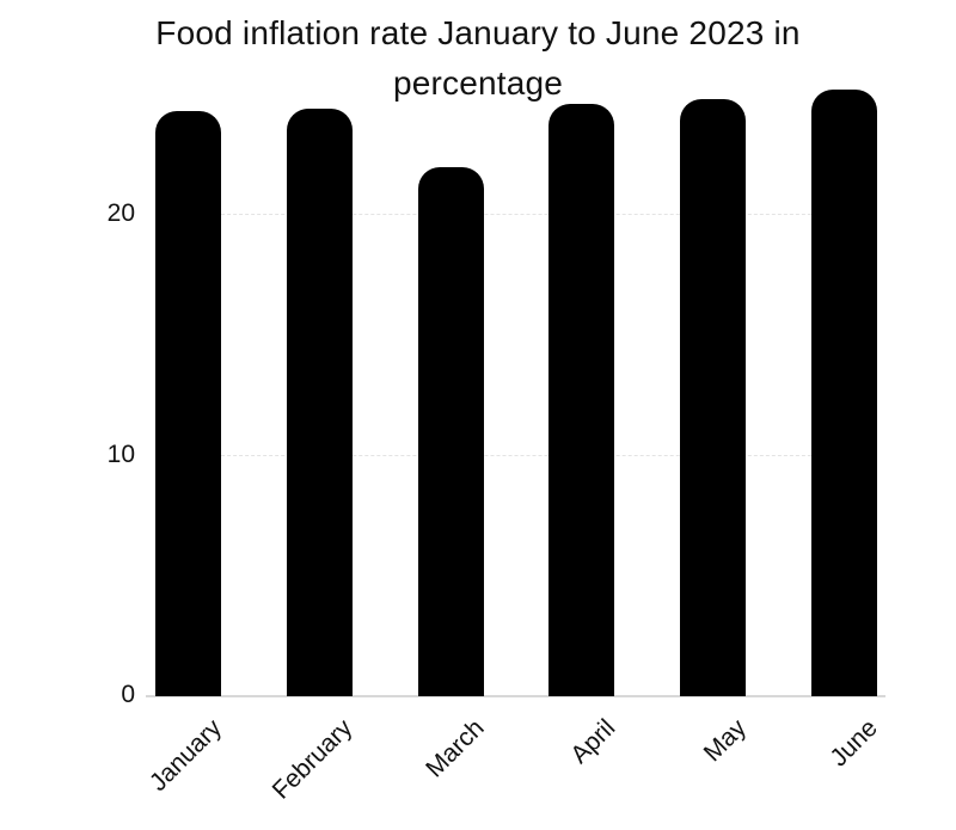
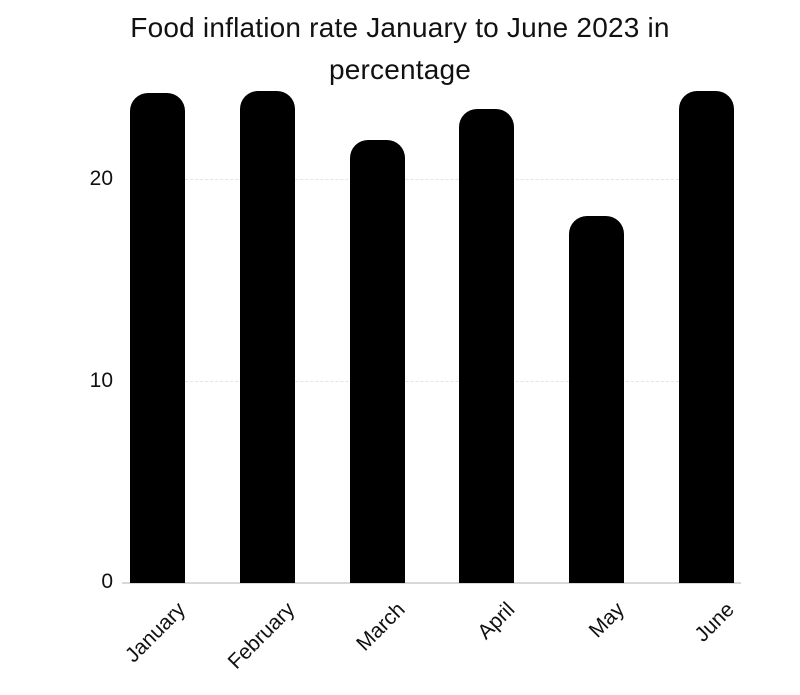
April: 24.6 -> 23.5
May: 24.8 -> 18.2
June: 25.2 -> 24.4
